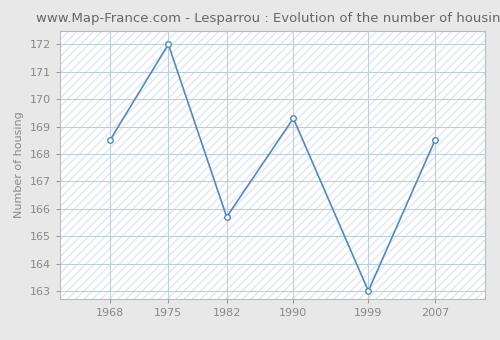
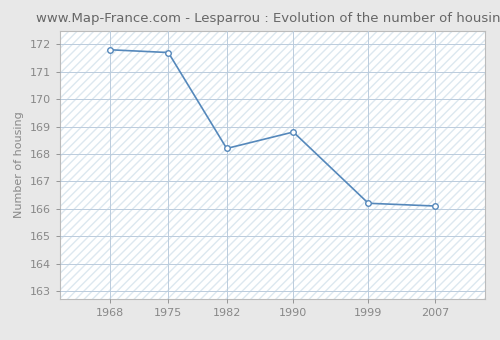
1968: 168.5 -> 171.8
1975: 172.0 -> 171.7
1982: 165.7 -> 168.2
1990: 169.3 -> 168.8
1999: 163.0 -> 166.2
2007: 168.5 -> 166.1
